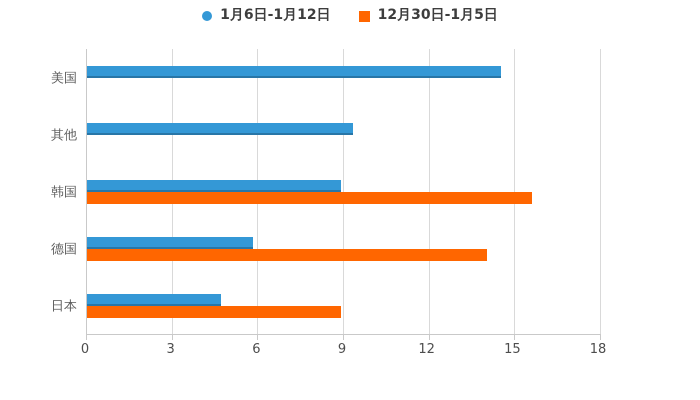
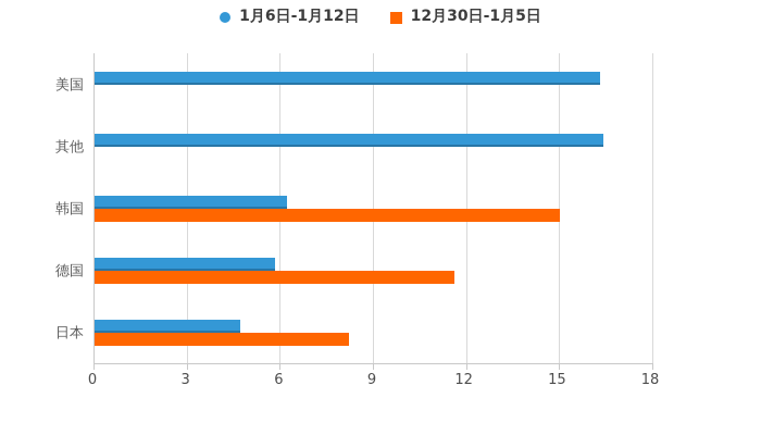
1月6日-1月12日/美国: 14.5 -> 16.3
1月6日-1月12日/其他: 9.3 -> 16.4
1月6日-1月12日/韩国: 8.9 -> 6.2
12月30日-1月5日/韩国: 15.6 -> 15.0
12月30日-1月5日/德国: 14.0 -> 11.6
12月30日-1月5日/日本: 8.9 -> 8.2
